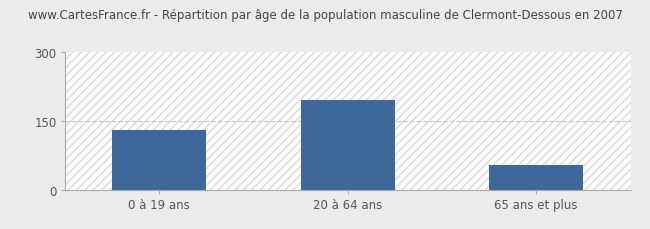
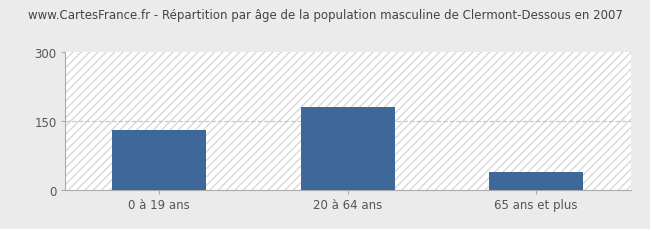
20 à 64 ans: 195 -> 181
65 ans et plus: 55 -> 40
